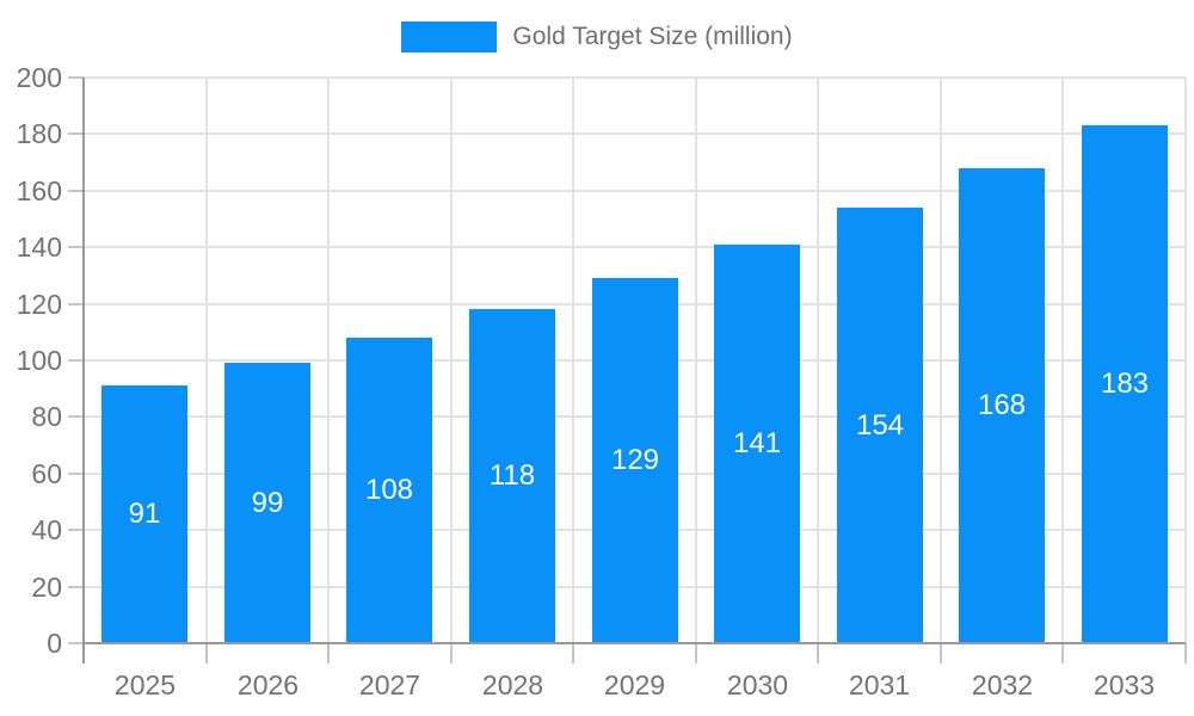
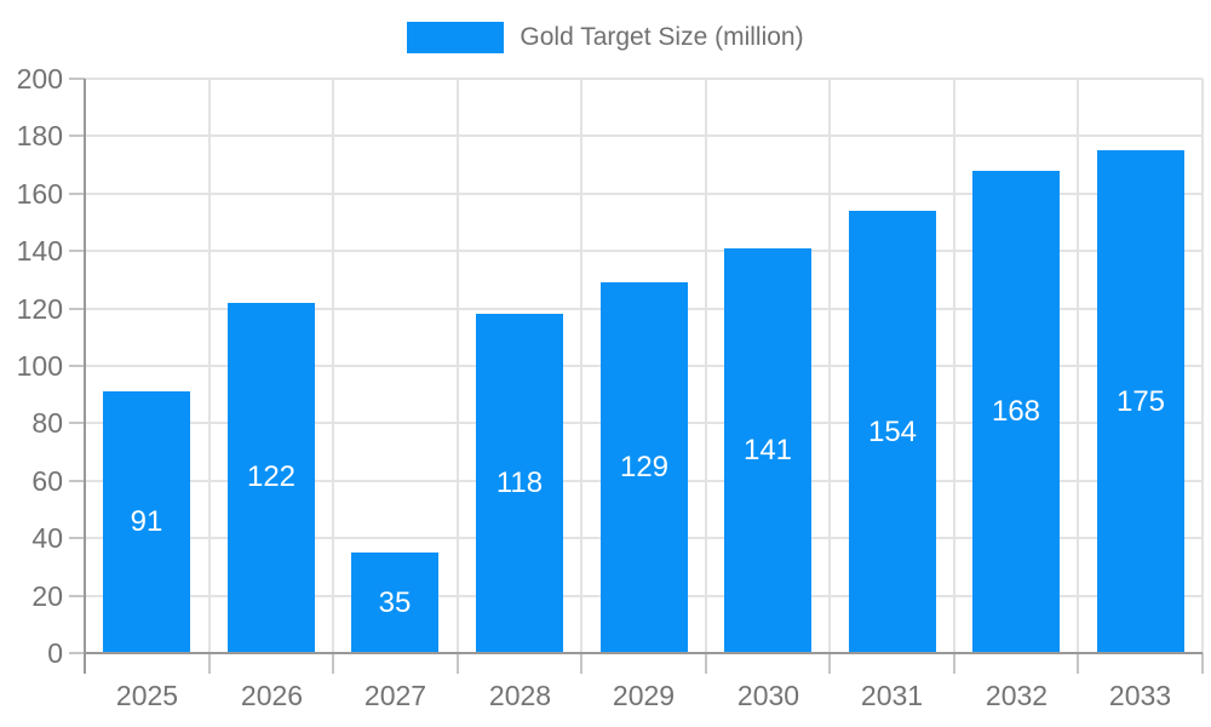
2026: 99 -> 122
2027: 108 -> 35
2033: 183 -> 175
